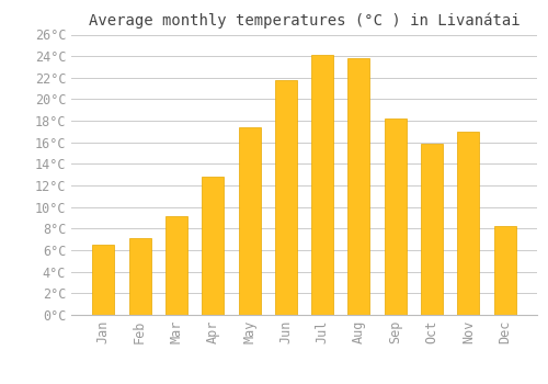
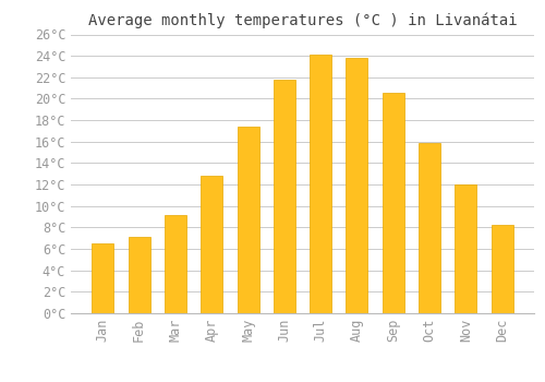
Sep: 18.2°C -> 20.6°C
Nov: 17.0°C -> 12.0°C
